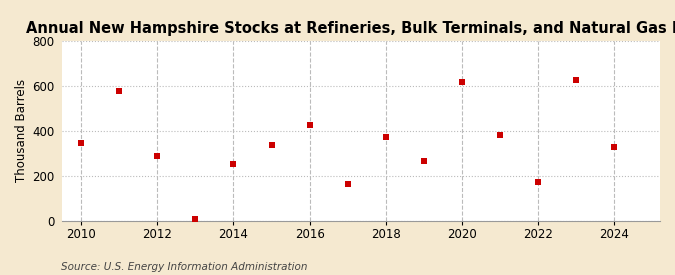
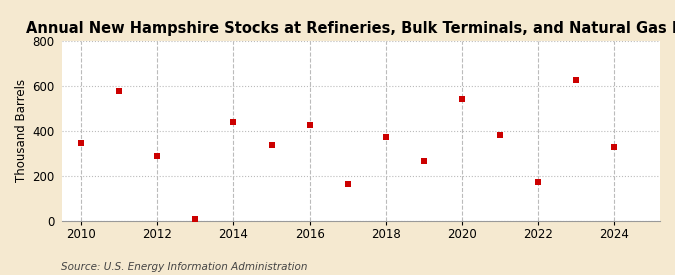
2014: 252 -> 440
2020: 617 -> 540
